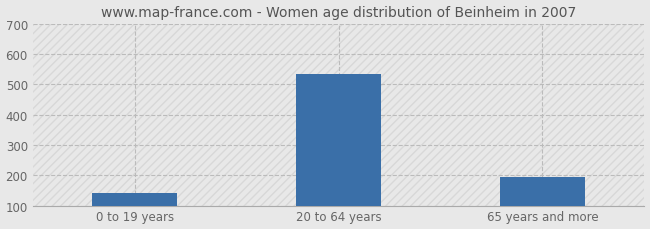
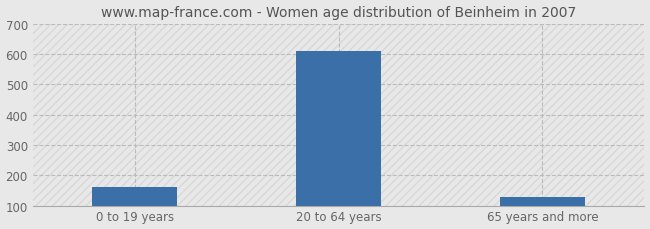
0 to 19 years: 140 -> 160
20 to 64 years: 535 -> 611
65 years and more: 195 -> 127
